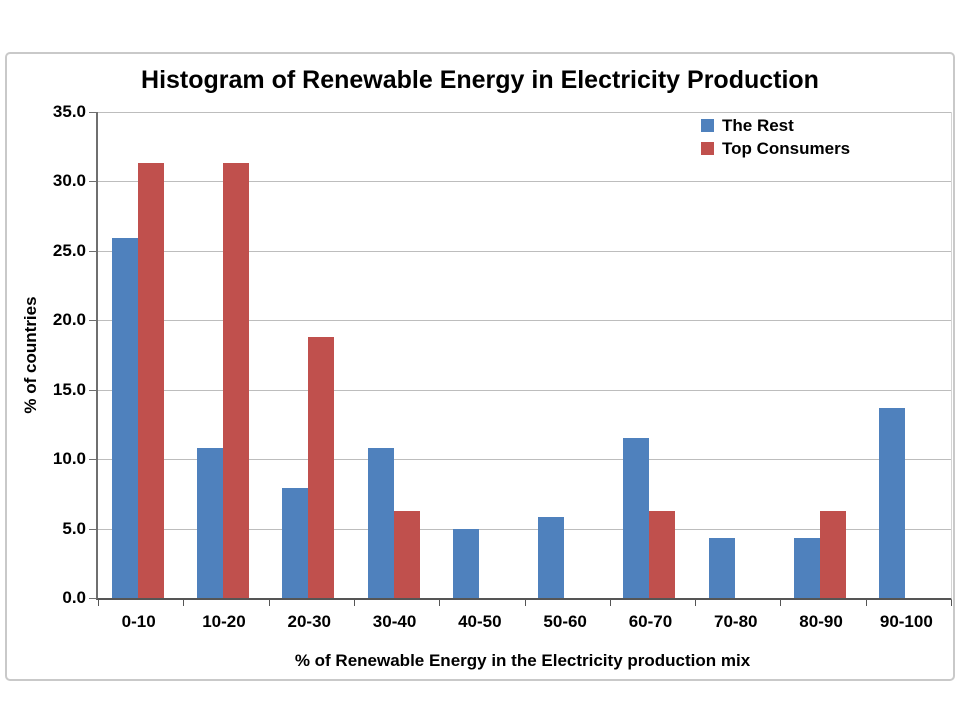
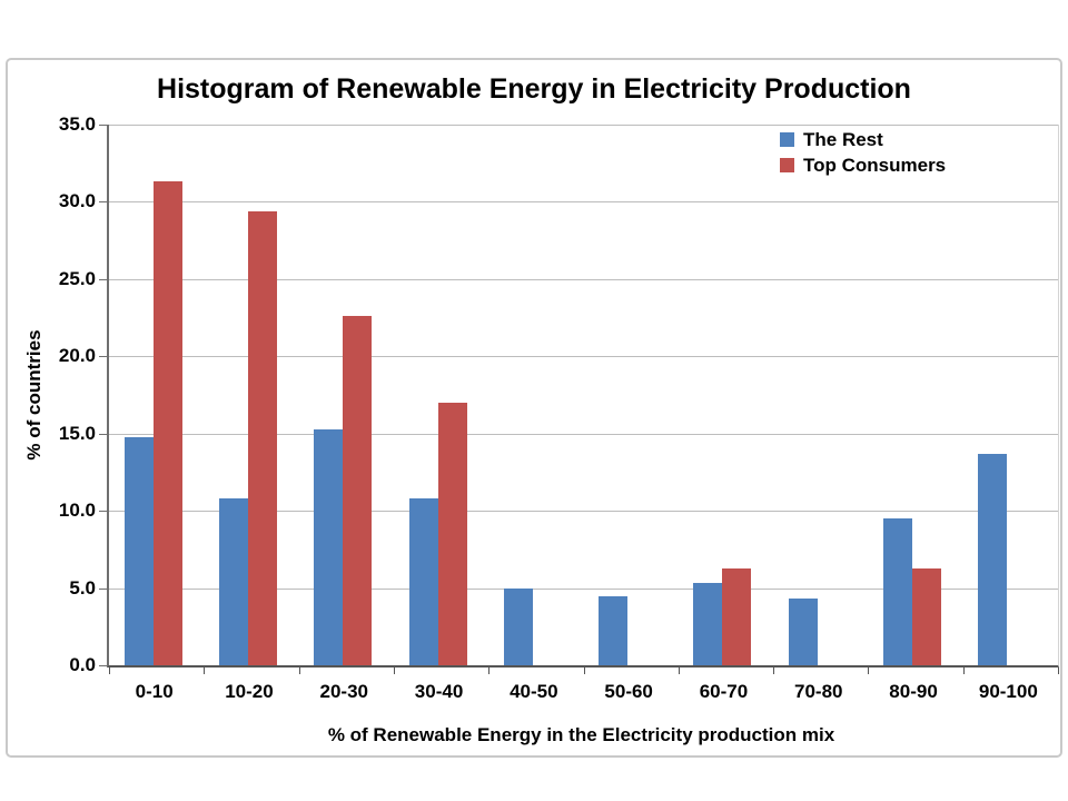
The Rest/0-10: 25.9 -> 14.8
Top Consumers/10-20: 31.3 -> 29.4
The Rest/20-30: 7.9 -> 15.3
Top Consumers/20-30: 18.8 -> 22.6
Top Consumers/30-40: 6.3 -> 17.0
The Rest/50-60: 5.8 -> 4.5
The Rest/60-70: 11.5 -> 5.3
The Rest/80-90: 4.3 -> 9.5
